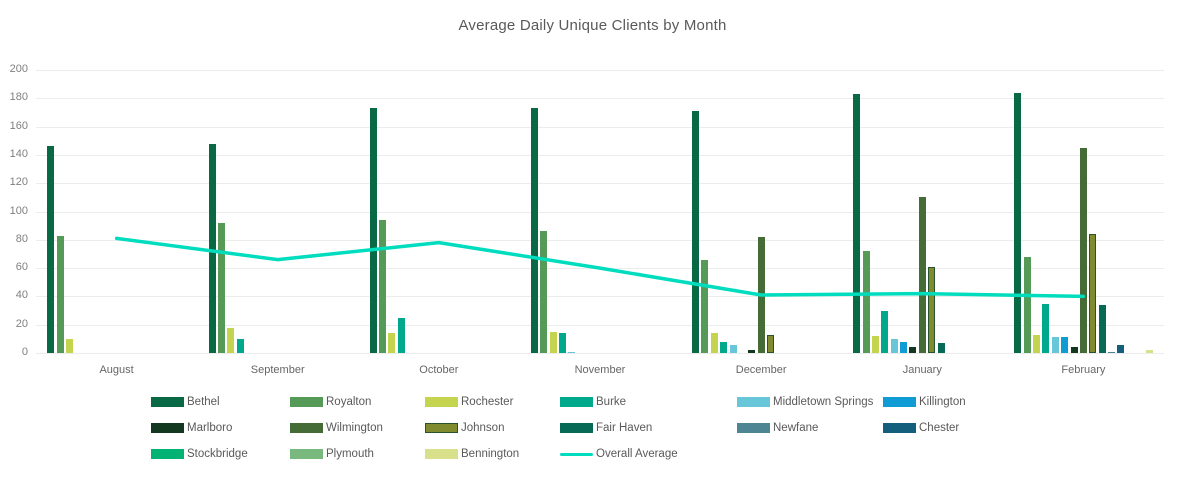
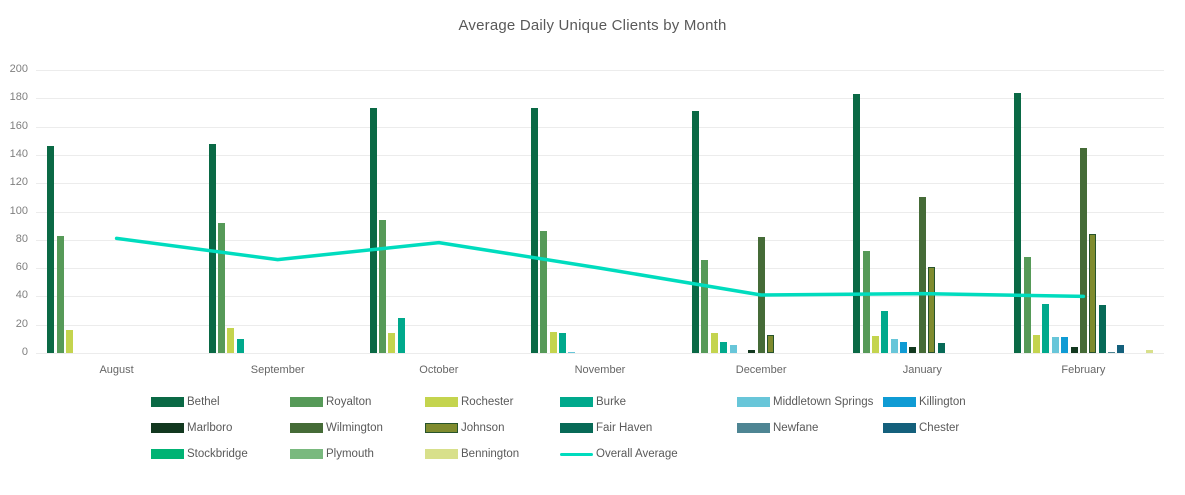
Rochester/August: 10 -> 16
